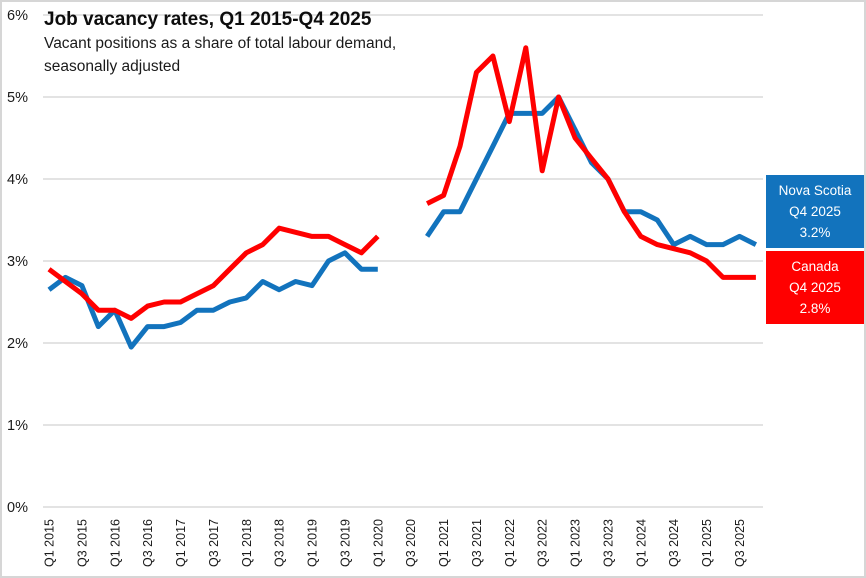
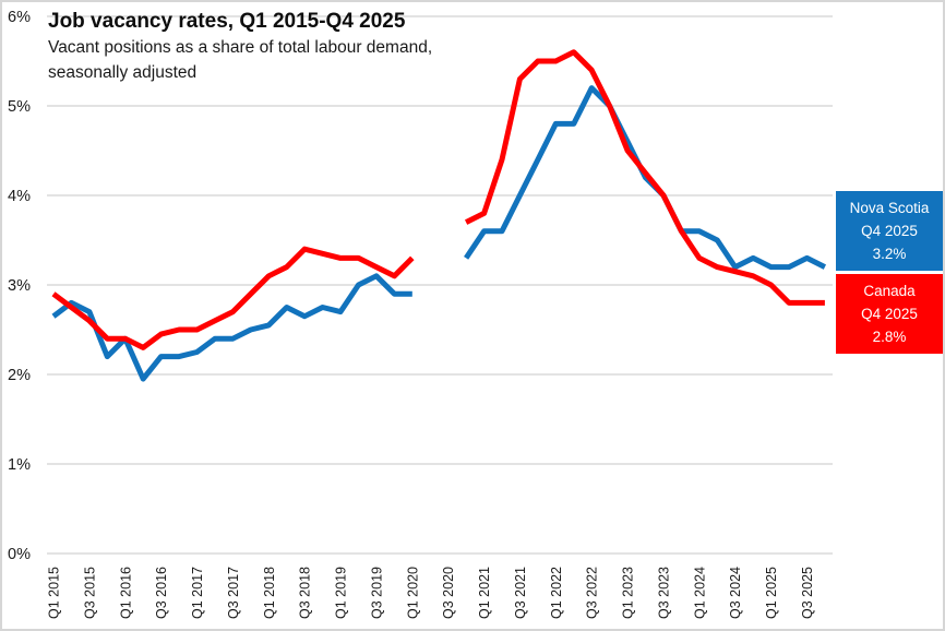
Canada/Q1 2022: 4.7% -> 5.5%
Nova Scotia/Q3 2022: 4.8% -> 5.2%
Canada/Q3 2022: 4.1% -> 5.4%
